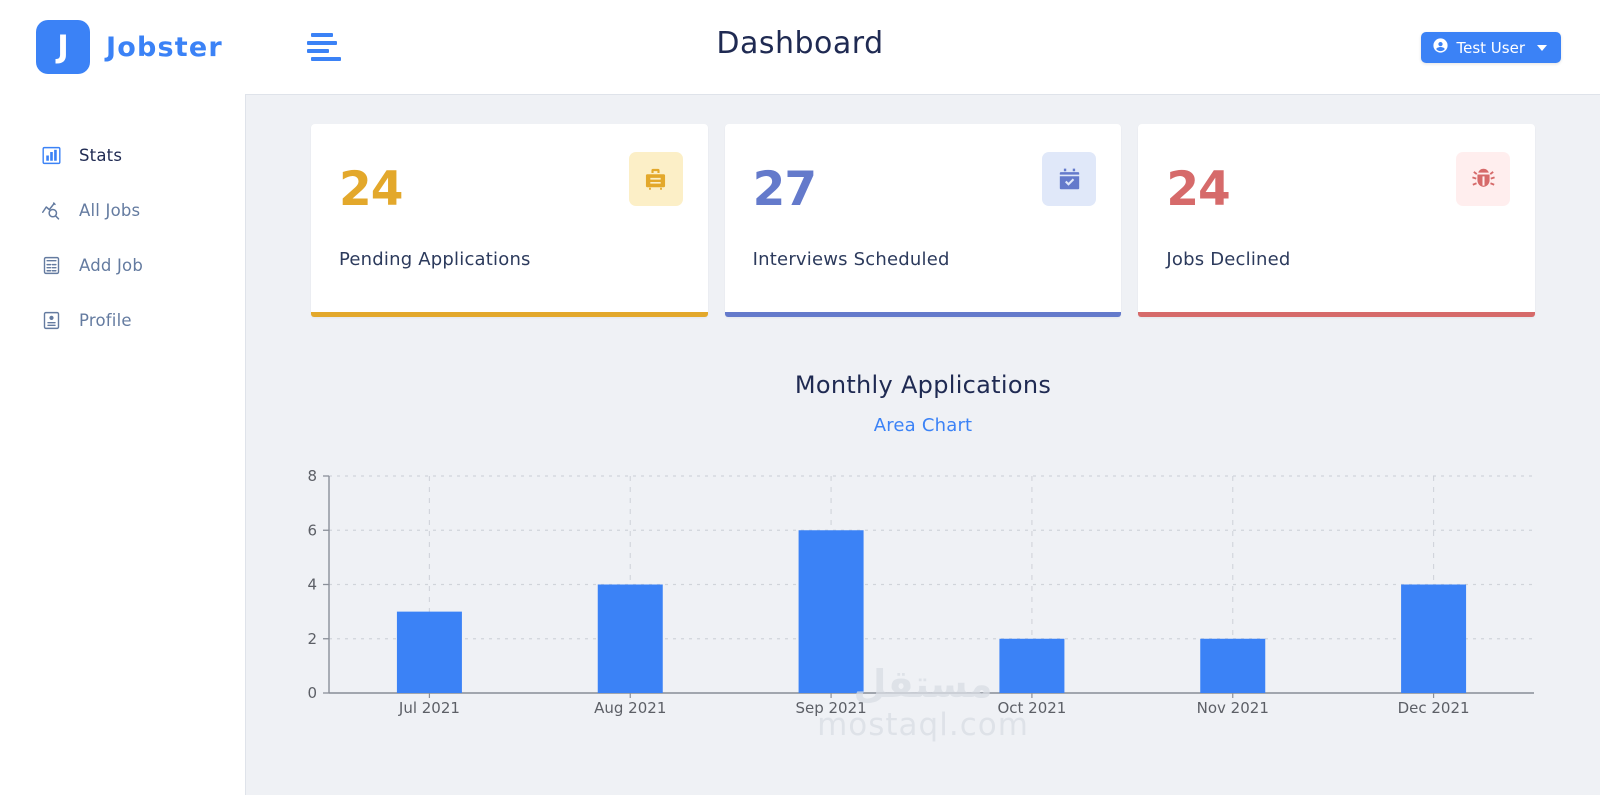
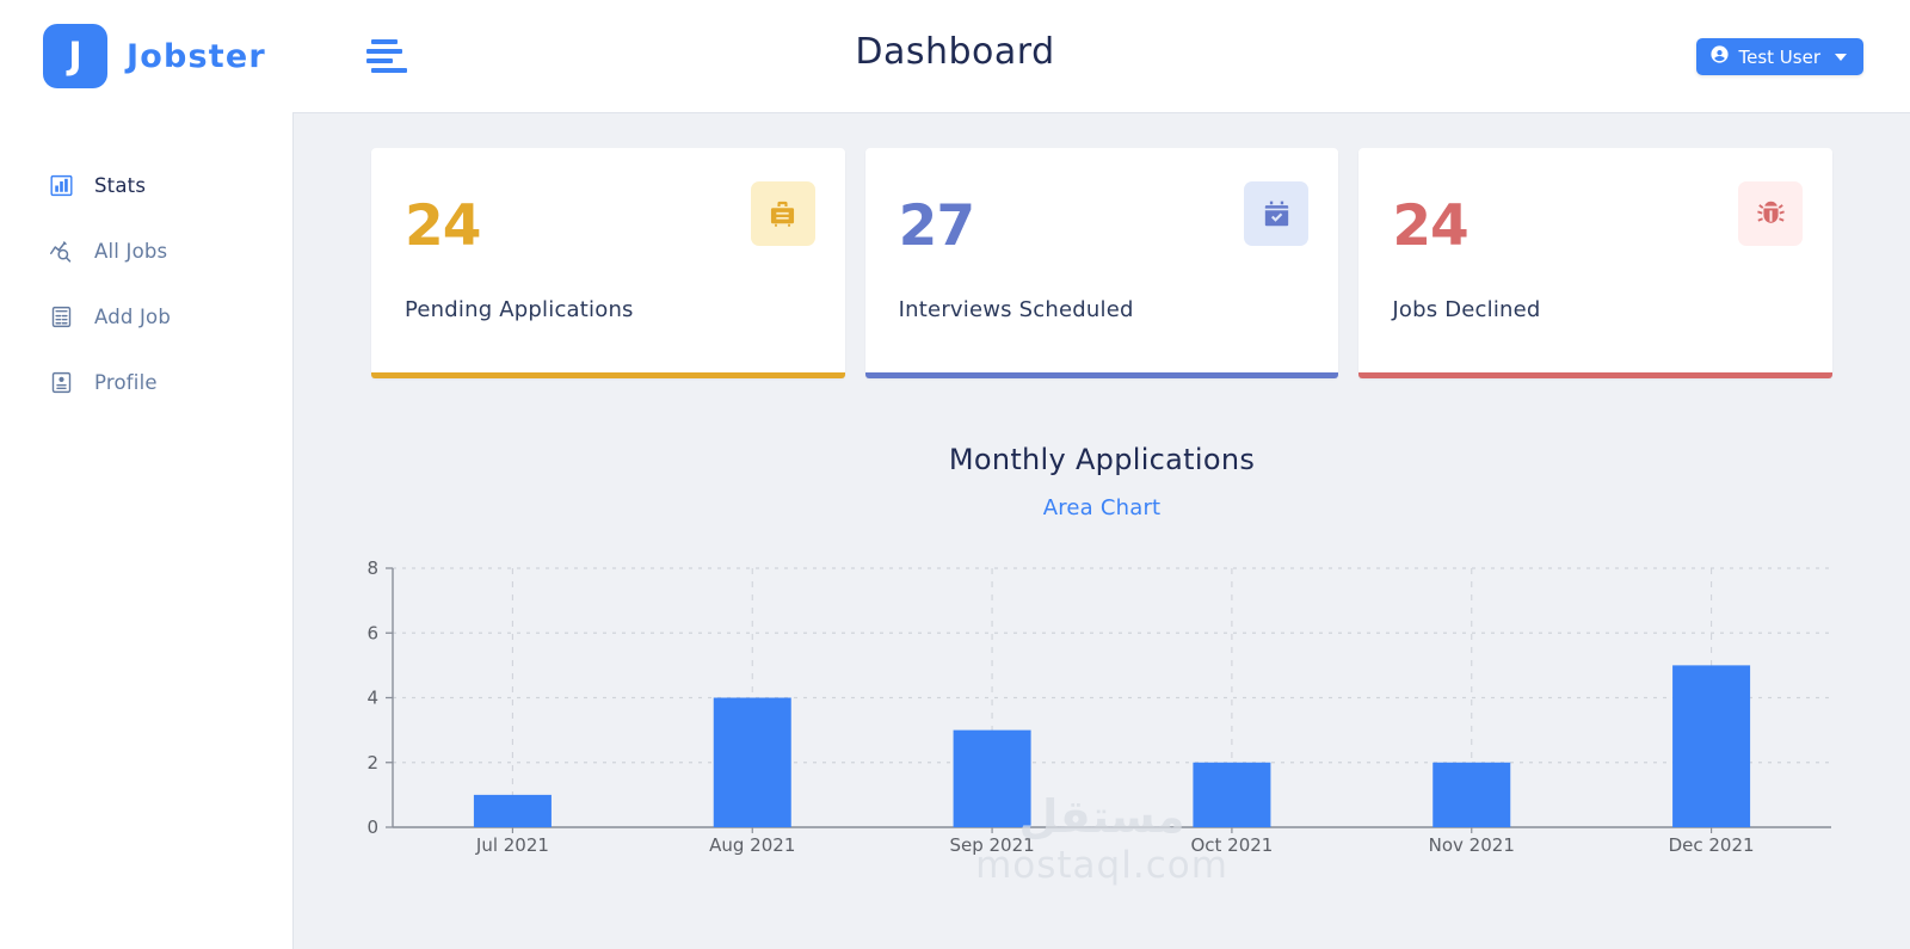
Jul 2021: 3 -> 1
Sep 2021: 6 -> 3
Dec 2021: 4 -> 5
